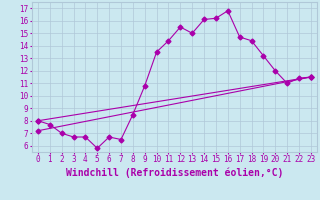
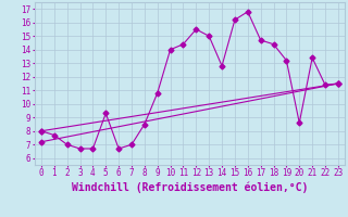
5: 5.8 -> 9.3
7: 6.5 -> 7.0
10: 13.5 -> 14.0
14: 16.1 -> 12.8
20: 12.0 -> 8.6
21: 11.0 -> 13.4
